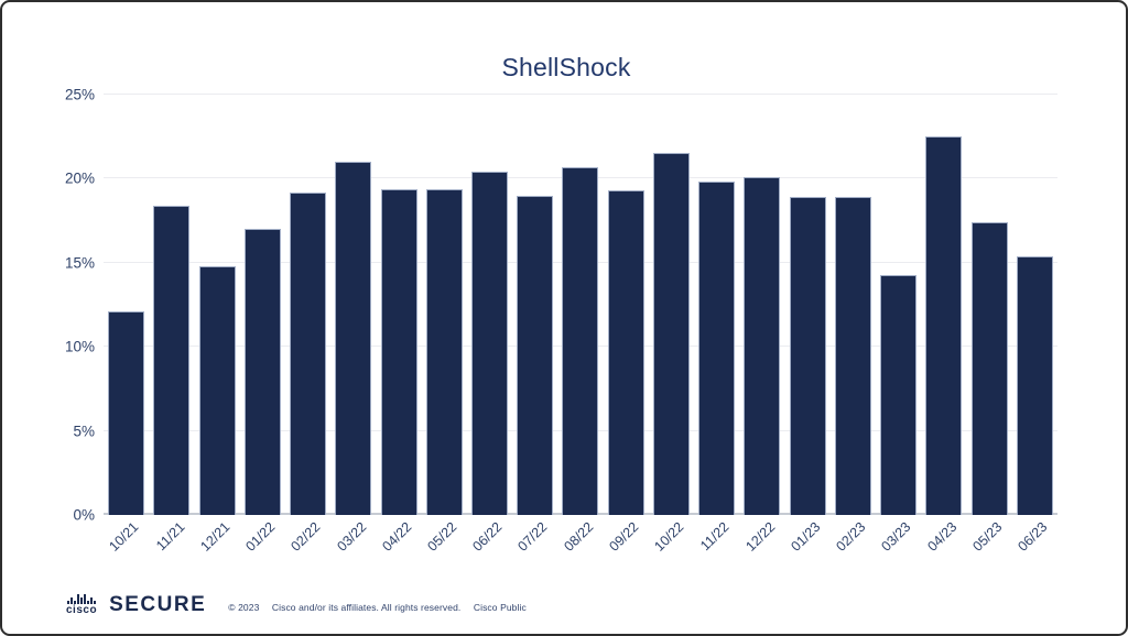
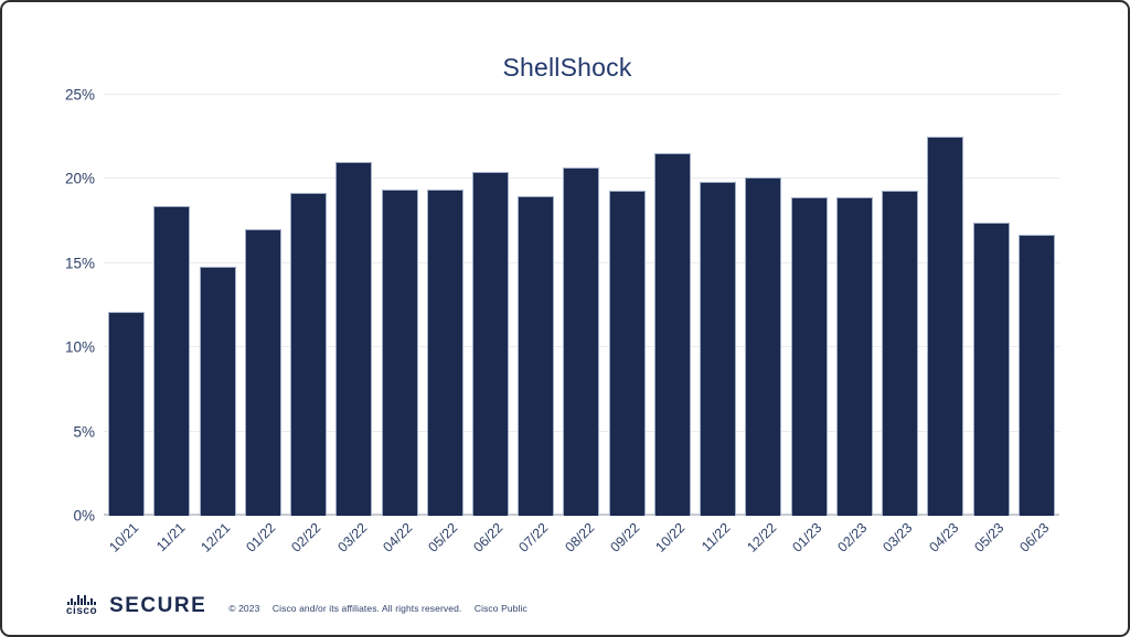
03/23: 14.3% -> 19.3%
06/23: 15.4% -> 16.7%
